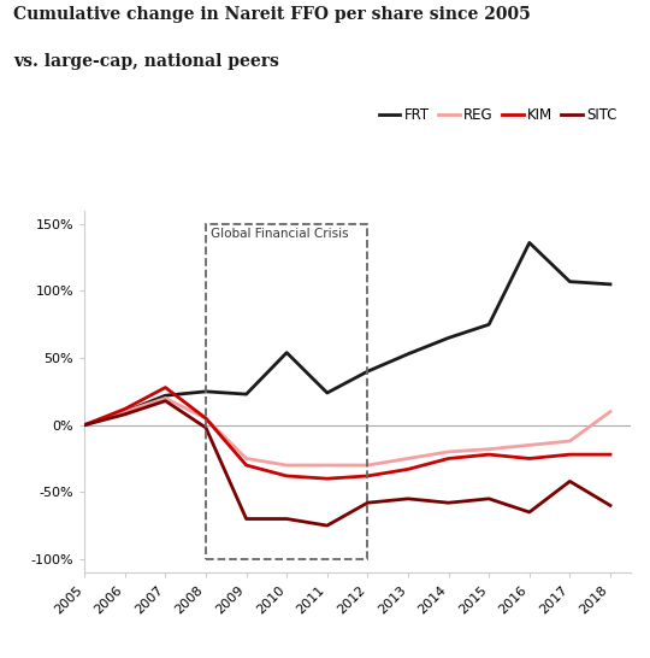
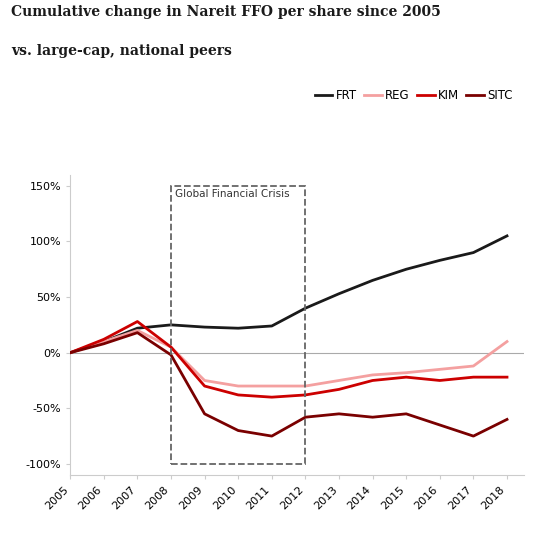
SITC/2009: -70% -> -55%
FRT/2010: 54% -> 22%
FRT/2016: 136% -> 83%
FRT/2017: 107% -> 90%
SITC/2017: -42% -> -75%
